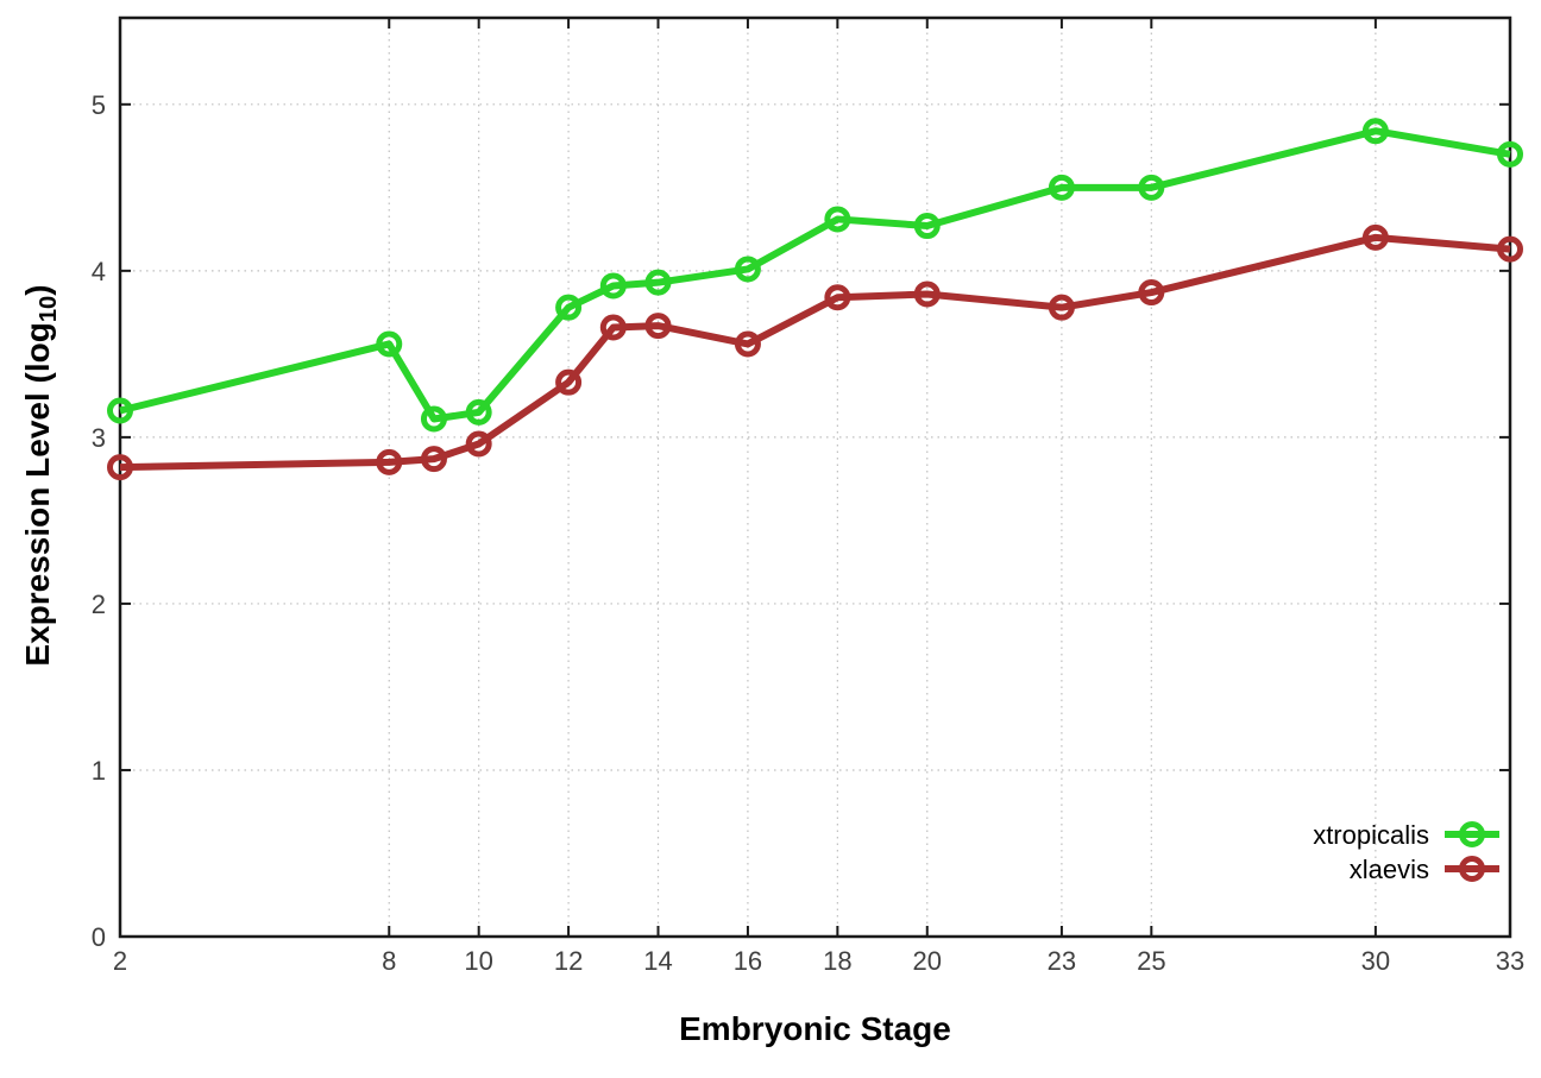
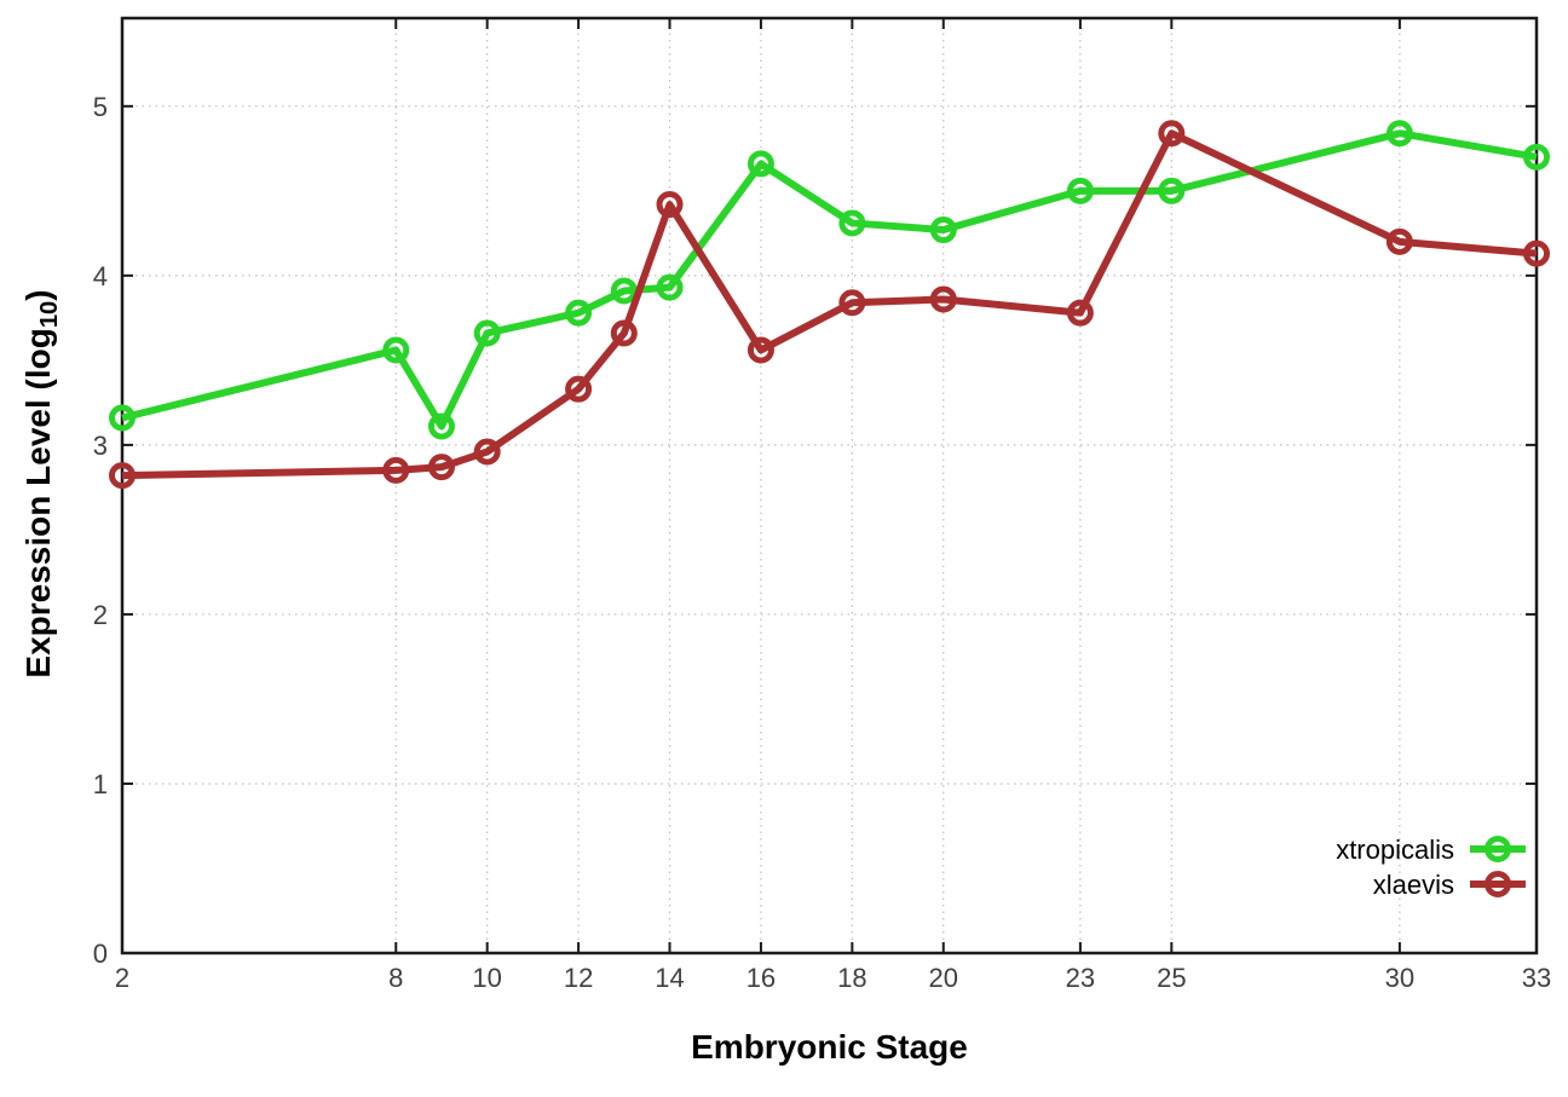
xtropicalis/10: 3.15 -> 3.66
xlaevis/14: 3.67 -> 4.42
xtropicalis/16: 4.01 -> 4.66
xlaevis/25: 3.87 -> 4.84
